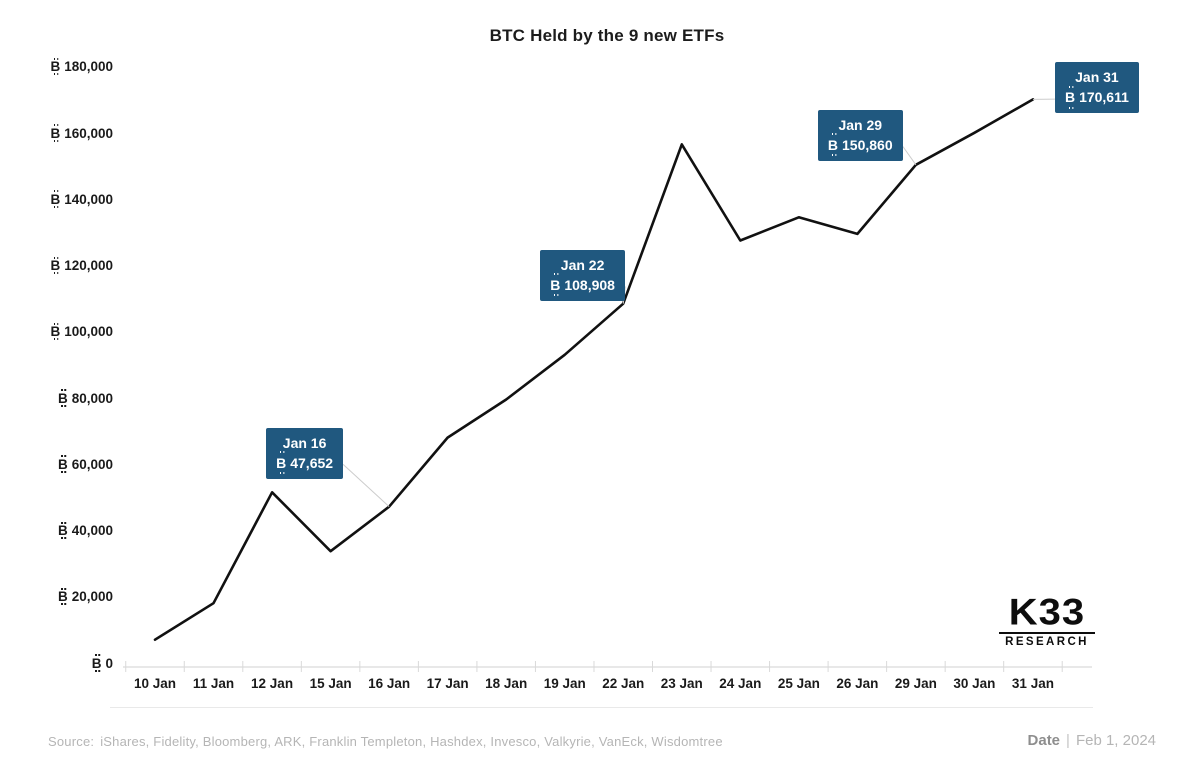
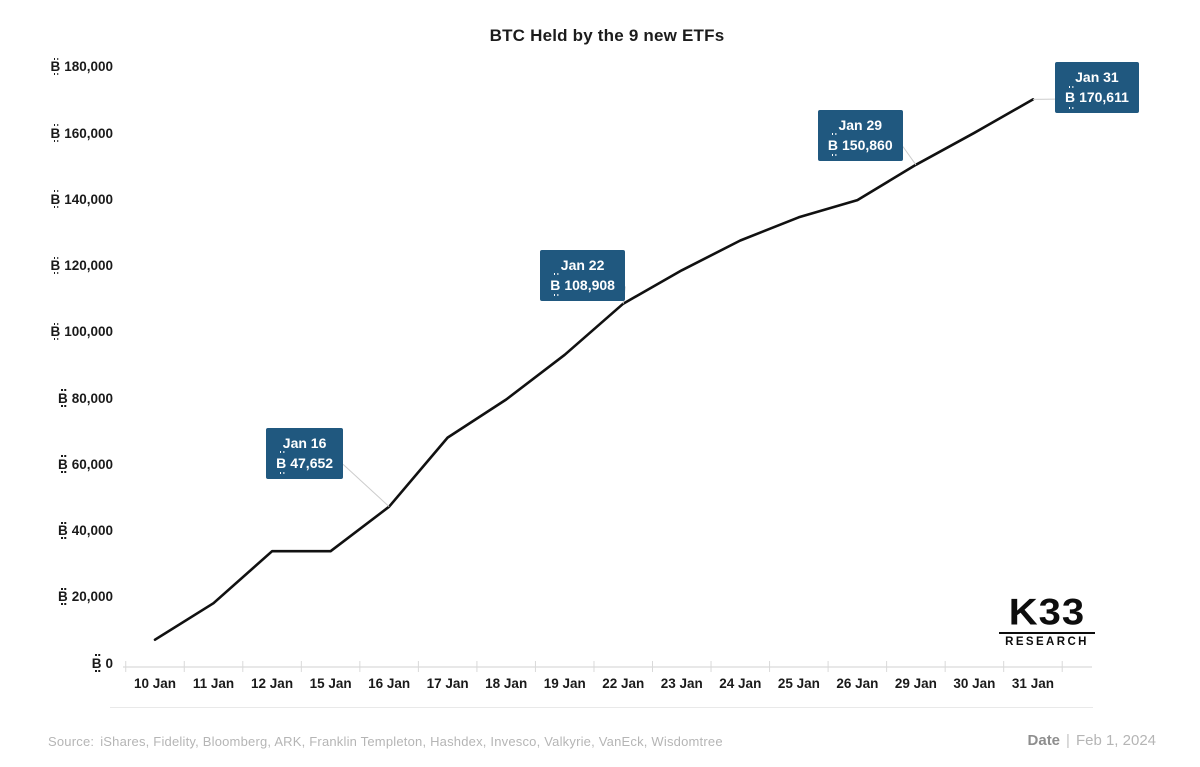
12 Jan: 52000 -> 34000
23 Jan: 157000 -> 119000
26 Jan: 130000 -> 140000
